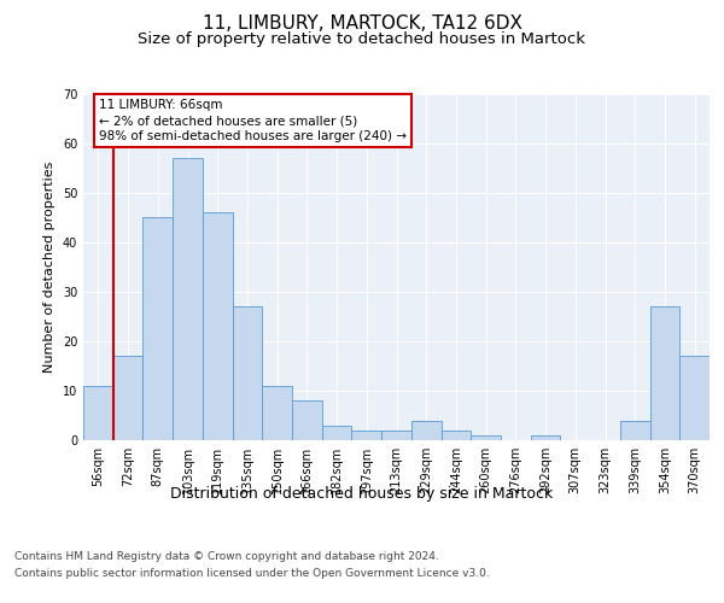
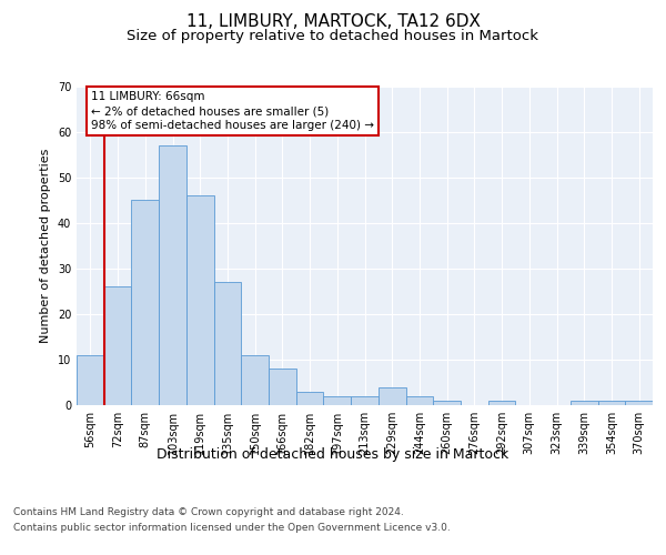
72sqm: 17 -> 26
339sqm: 4 -> 1
354sqm: 27 -> 1
370sqm: 17 -> 1
